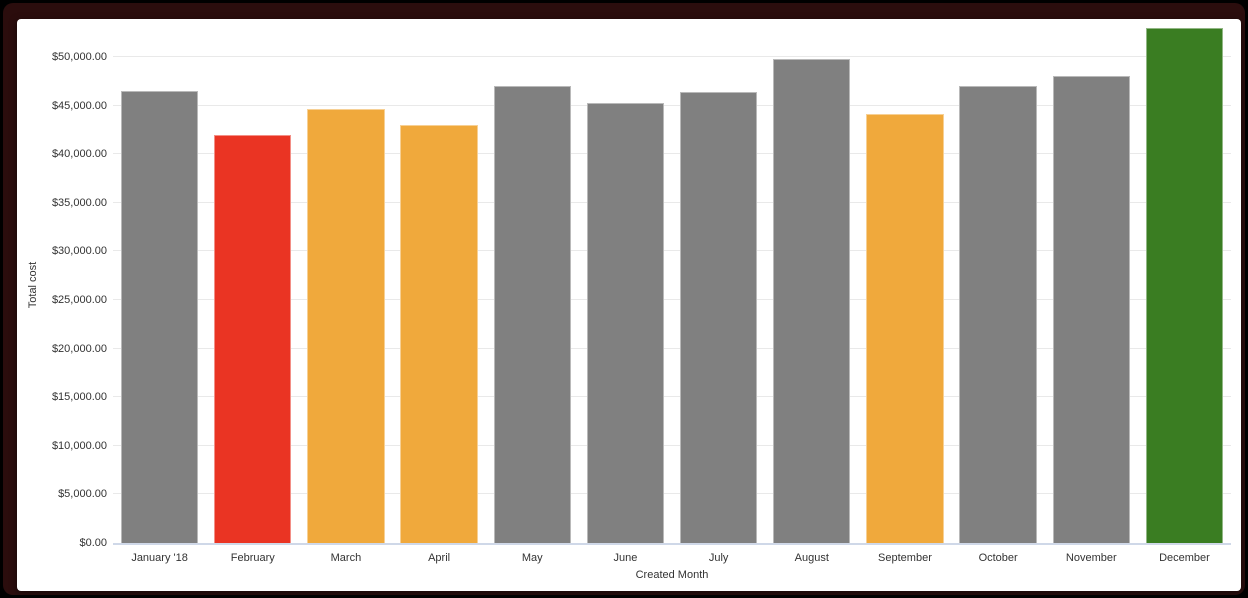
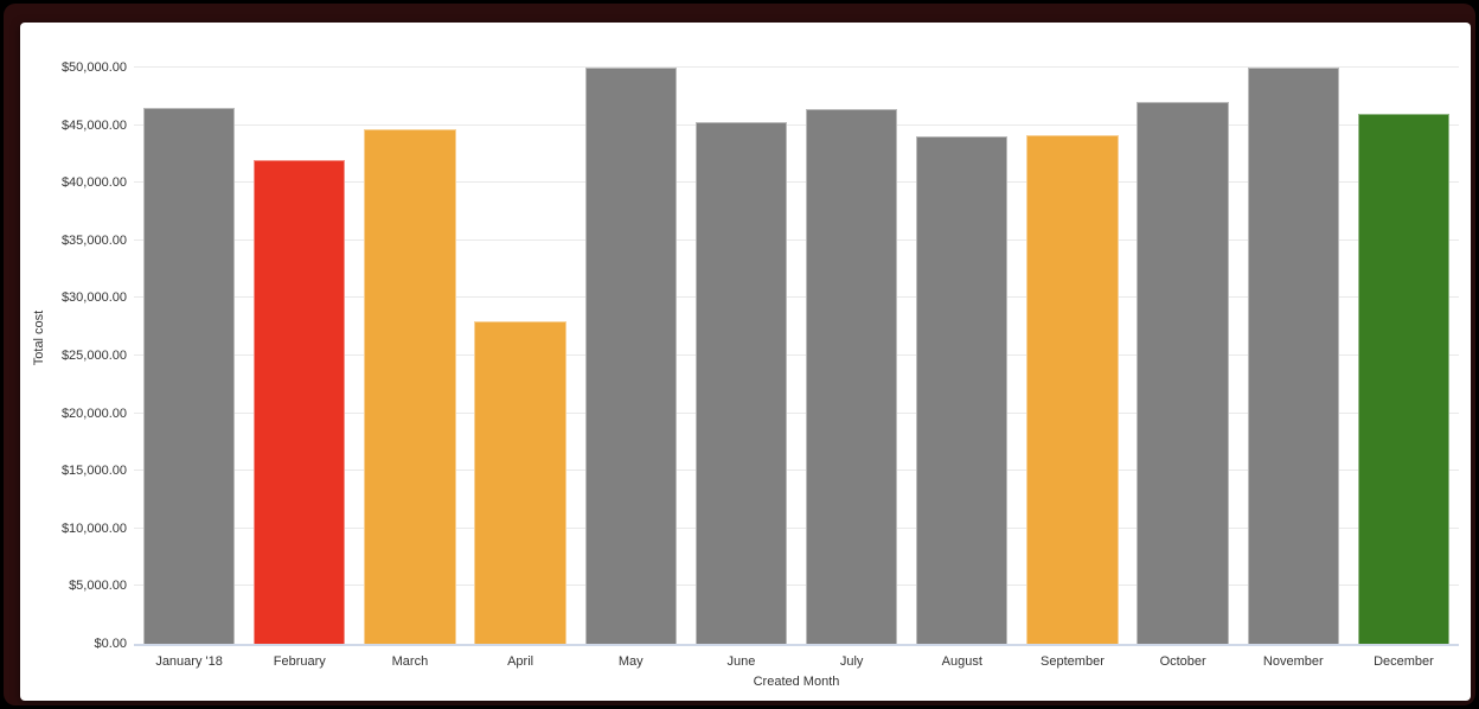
April: $43000 -> $28000
May: $47000 -> $50000
August: $50000 -> $44000
November: $48000 -> $50000
December: $53000 -> $46000
